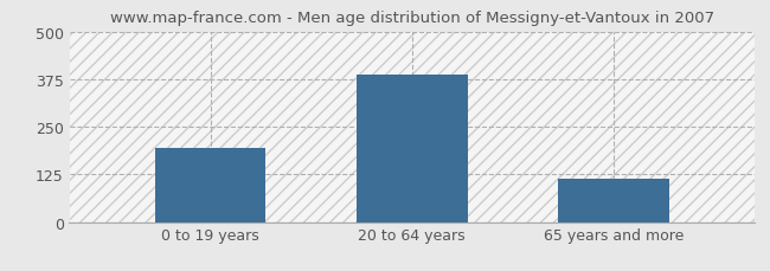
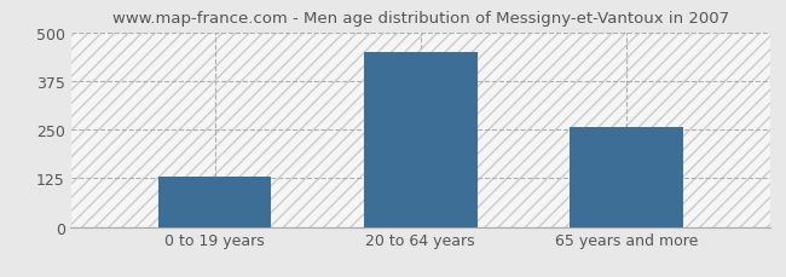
0 to 19 years: 193 -> 130
20 to 64 years: 388 -> 450
65 years and more: 115 -> 255
